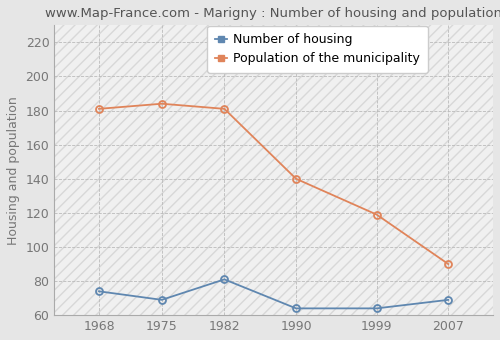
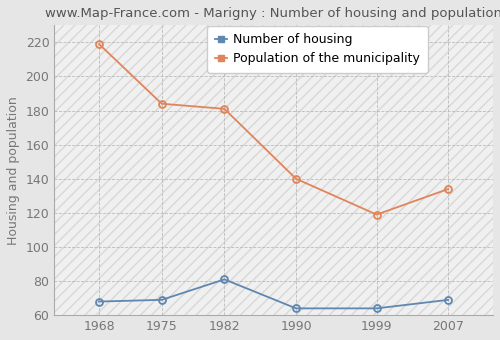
Number of housing/1968: 74 -> 68
Population of the municipality/1968: 181 -> 219
Population of the municipality/2007: 90 -> 134
